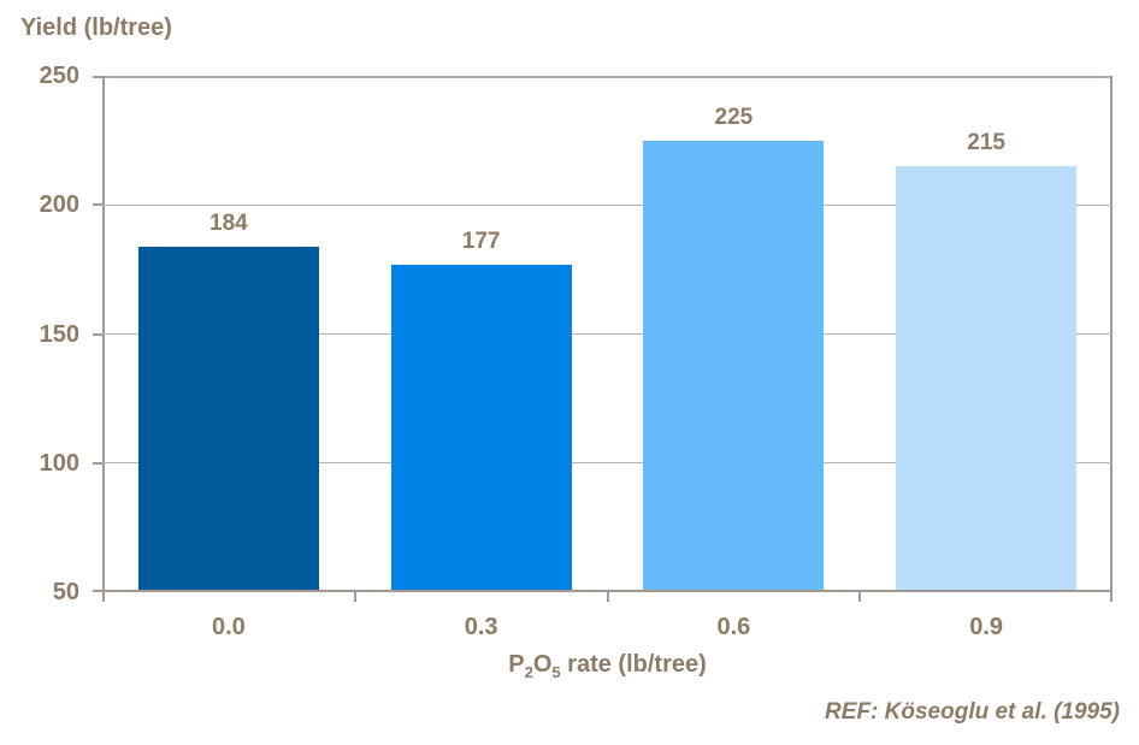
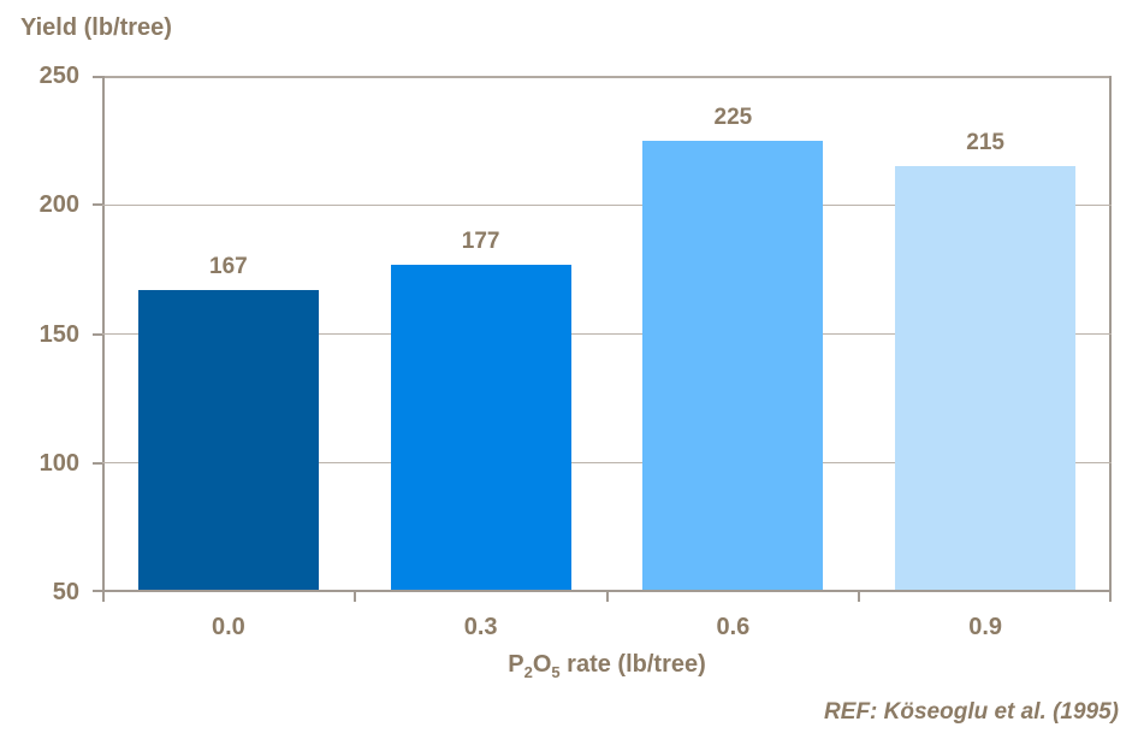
0.0: 184 -> 167
